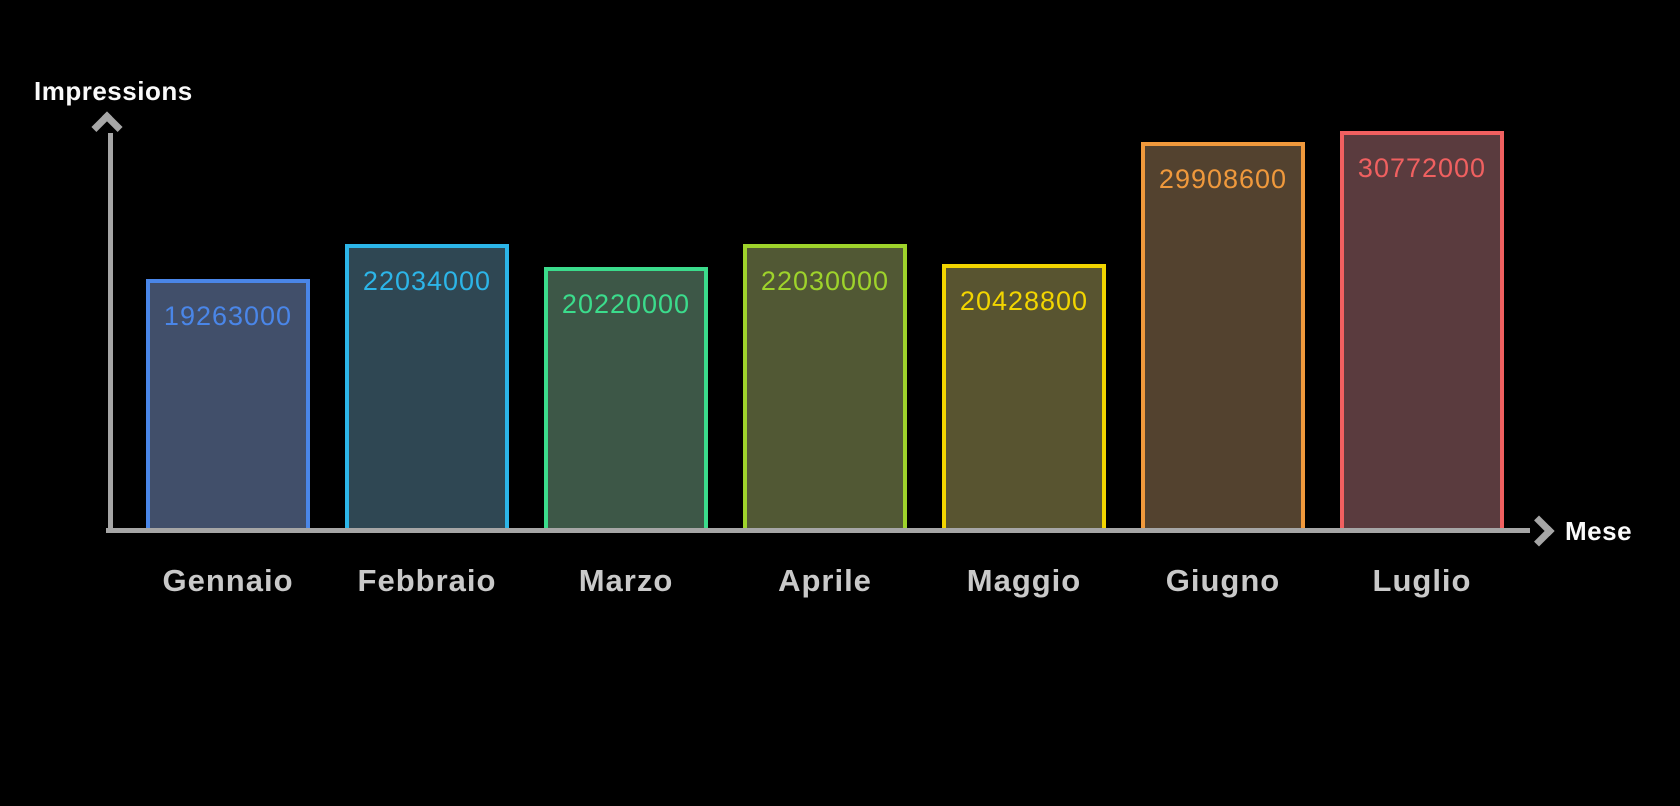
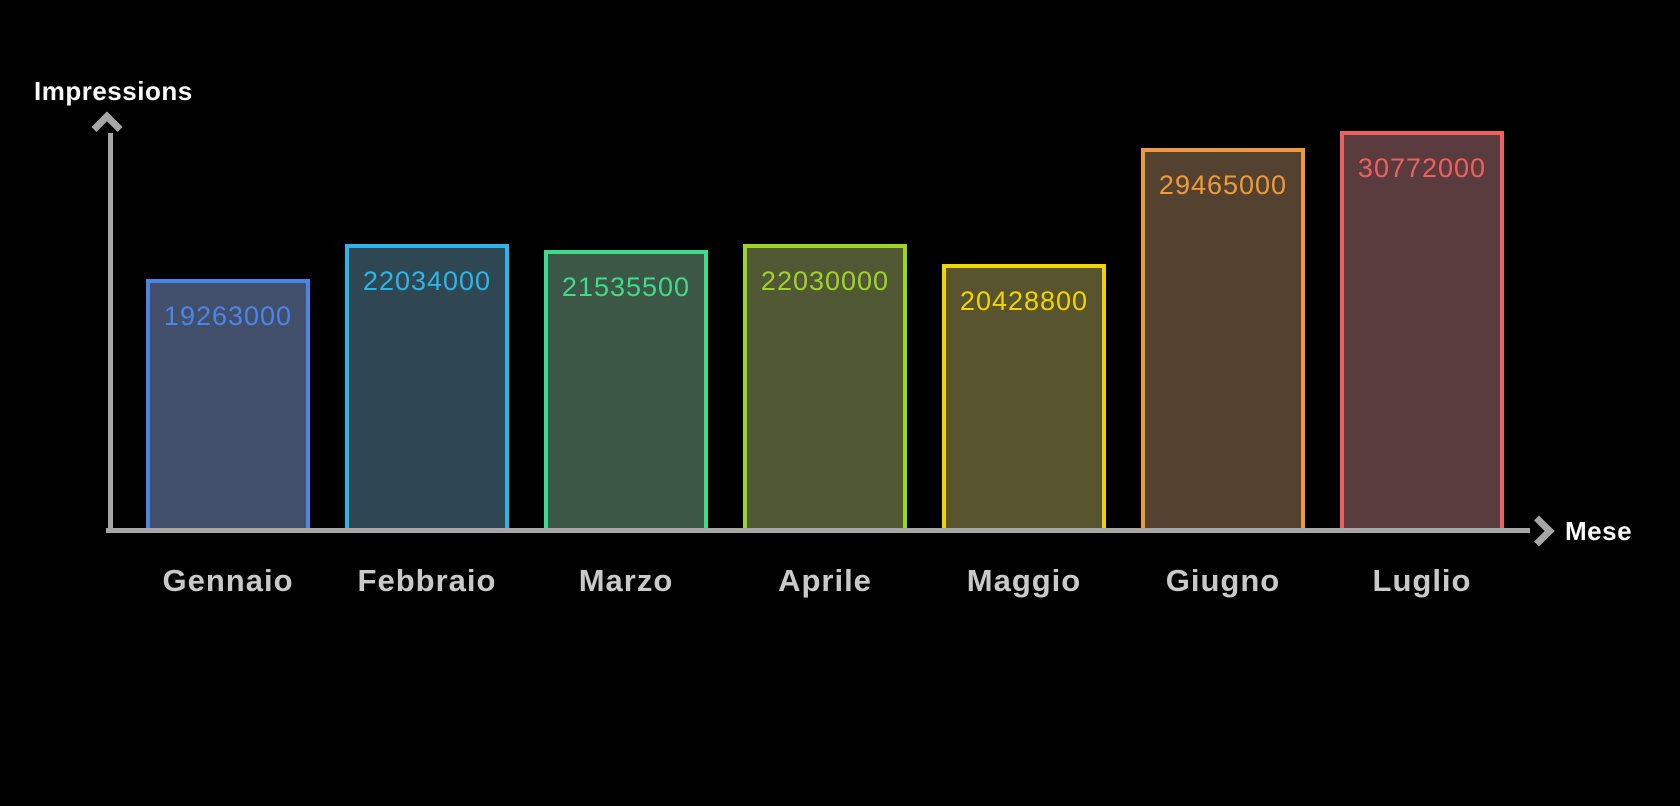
Marzo: 20220000 -> 21535500
Giugno: 29908600 -> 29465000
